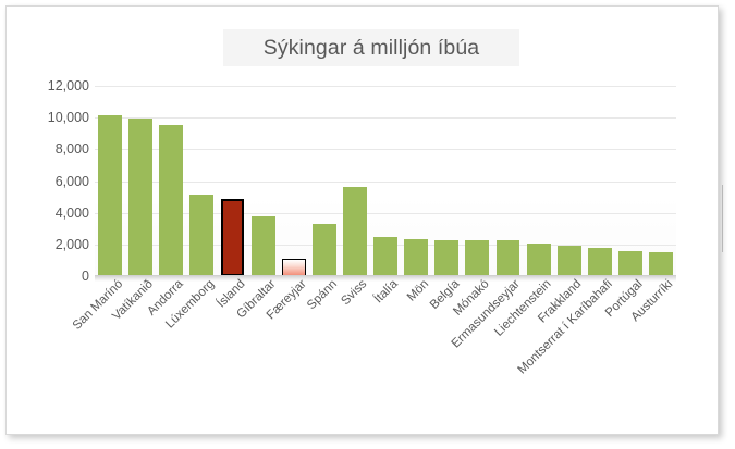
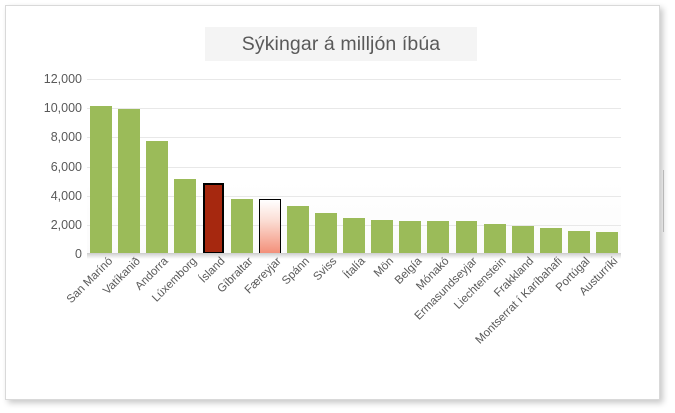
Andorra: 9500 -> 7800
Færeyjar: 1100 -> 3800
Sviss: 5600 -> 2800
